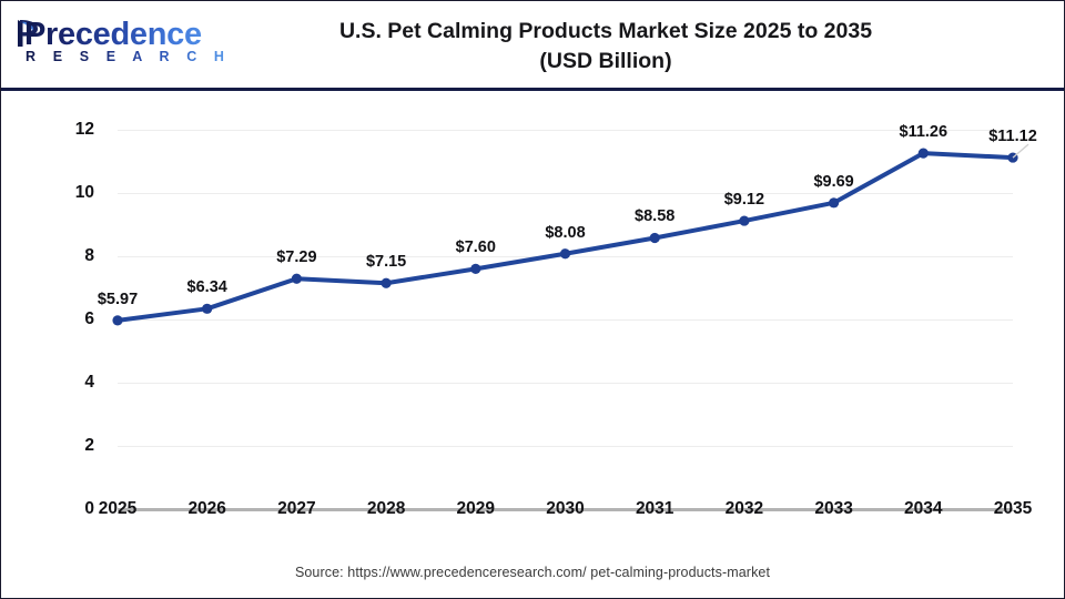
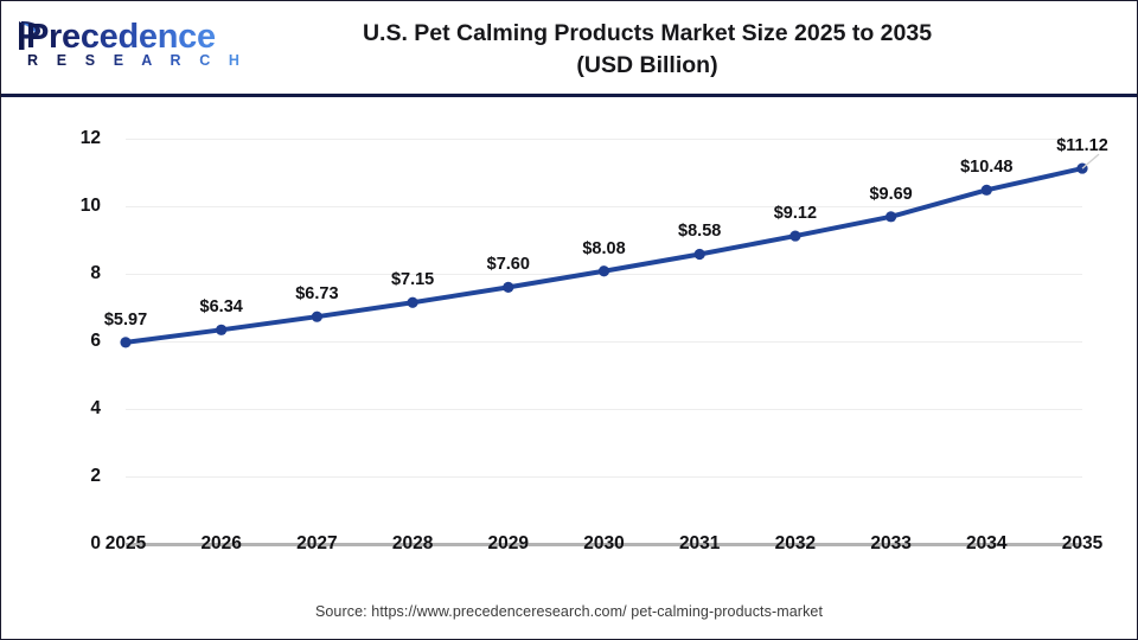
2027: $7.29 -> $6.73
2034: $11.26 -> $10.48
